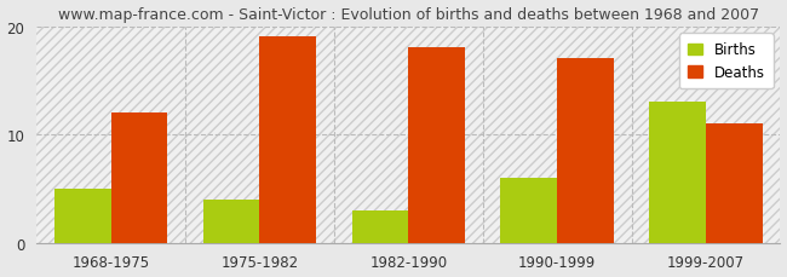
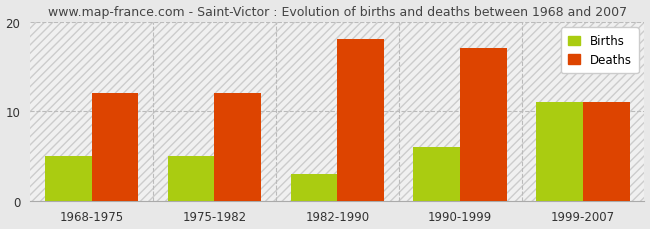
Births/1975-1982: 4 -> 5
Deaths/1975-1982: 19 -> 12
Births/1999-2007: 13 -> 11
